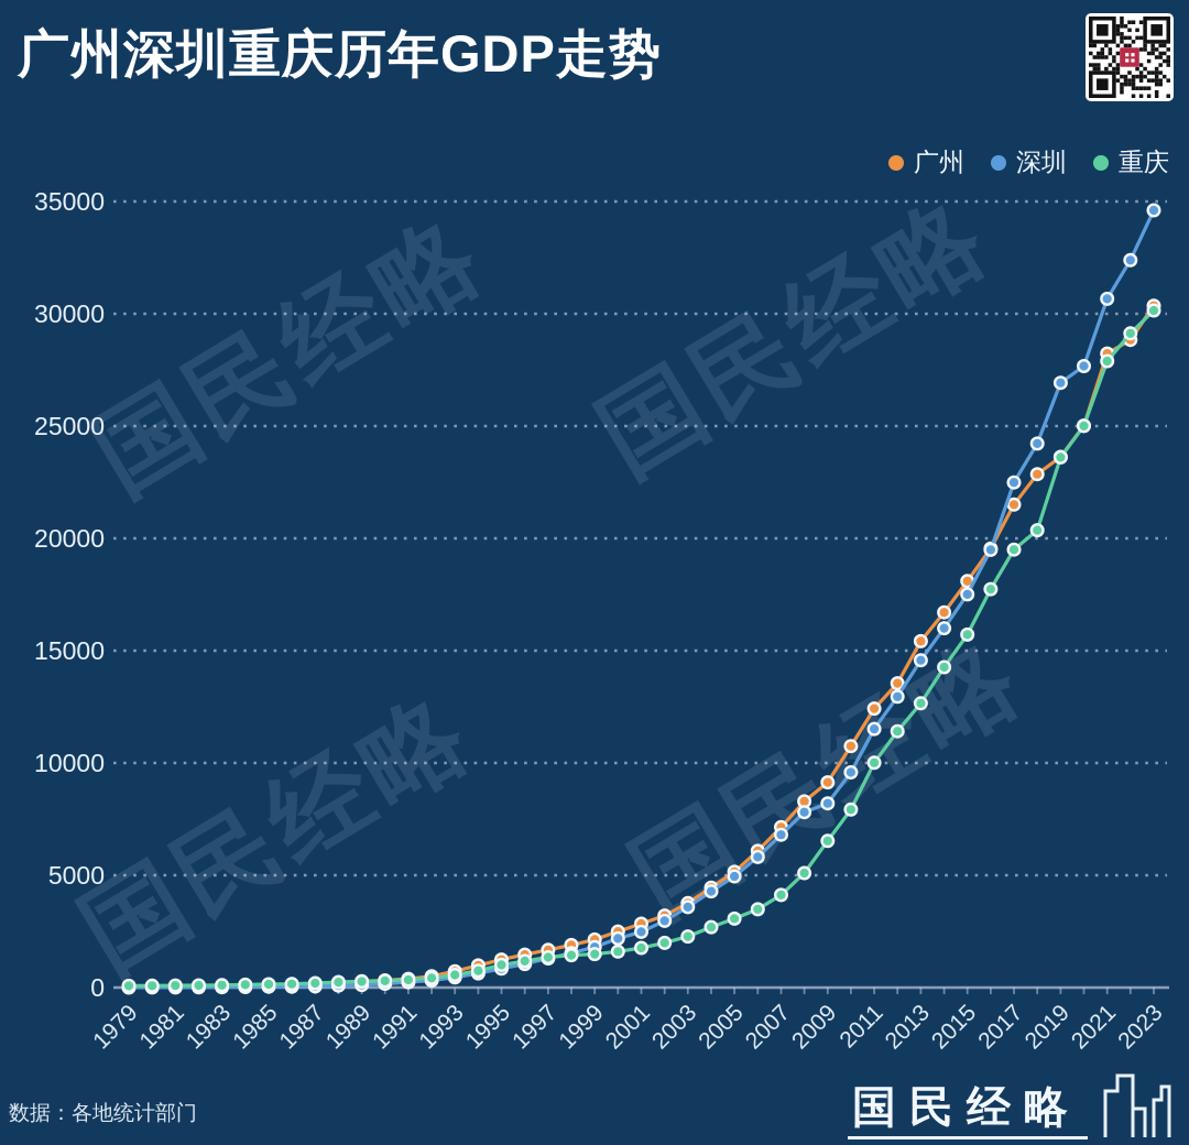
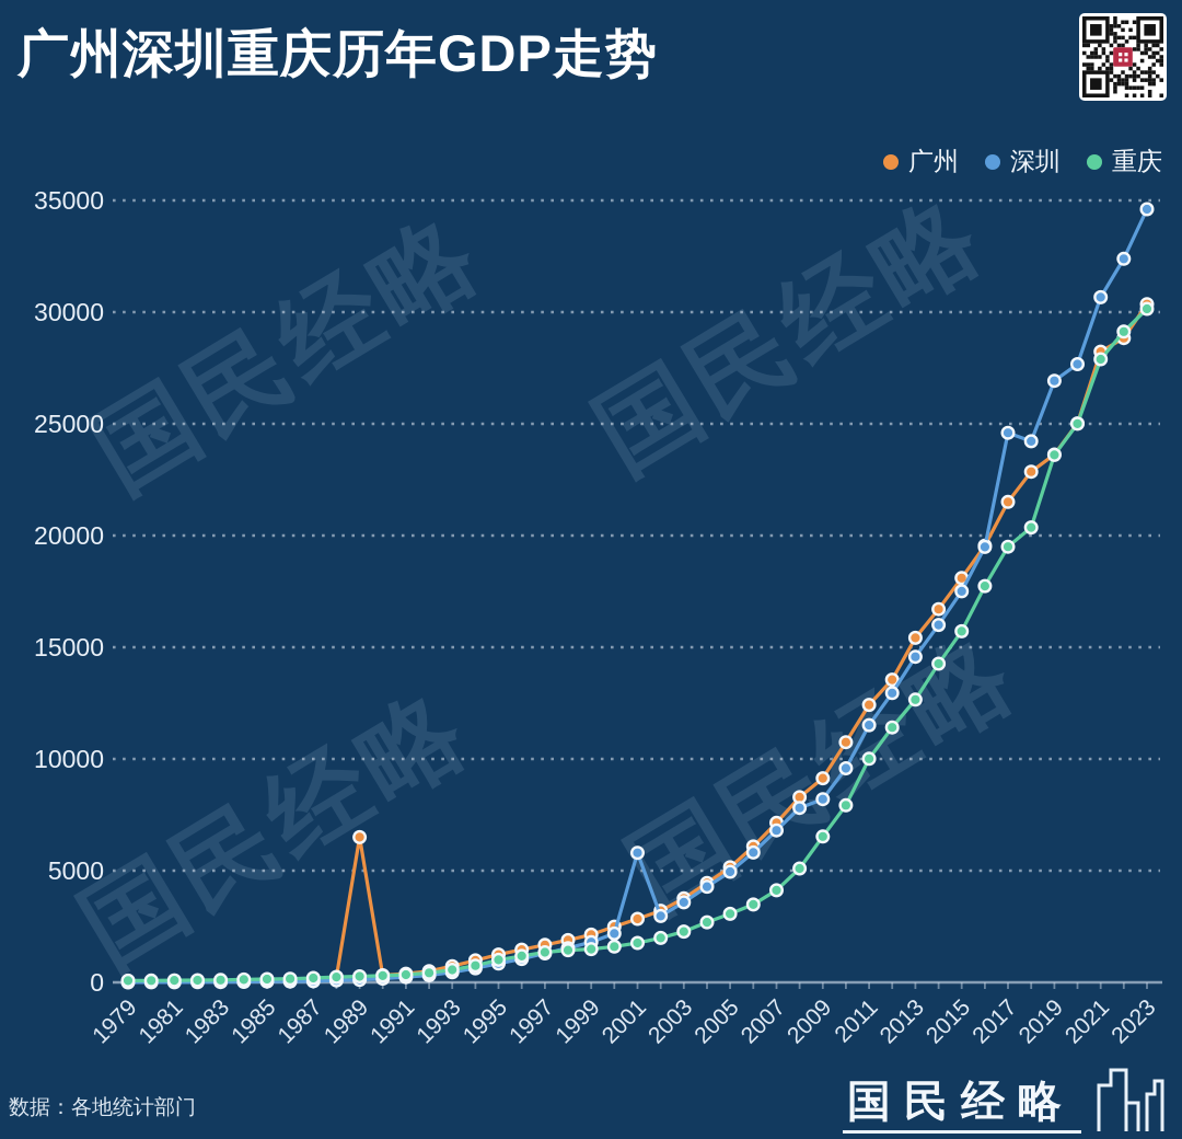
广州/1989: 300 -> 6500
深圳/2001: 2500 -> 5800
深圳/2017: 22500 -> 24600
